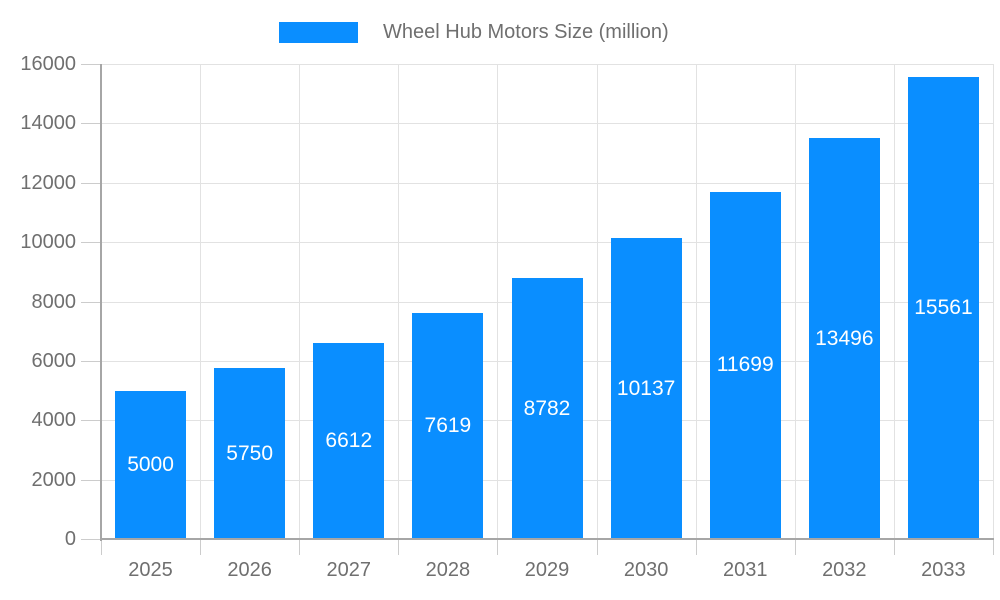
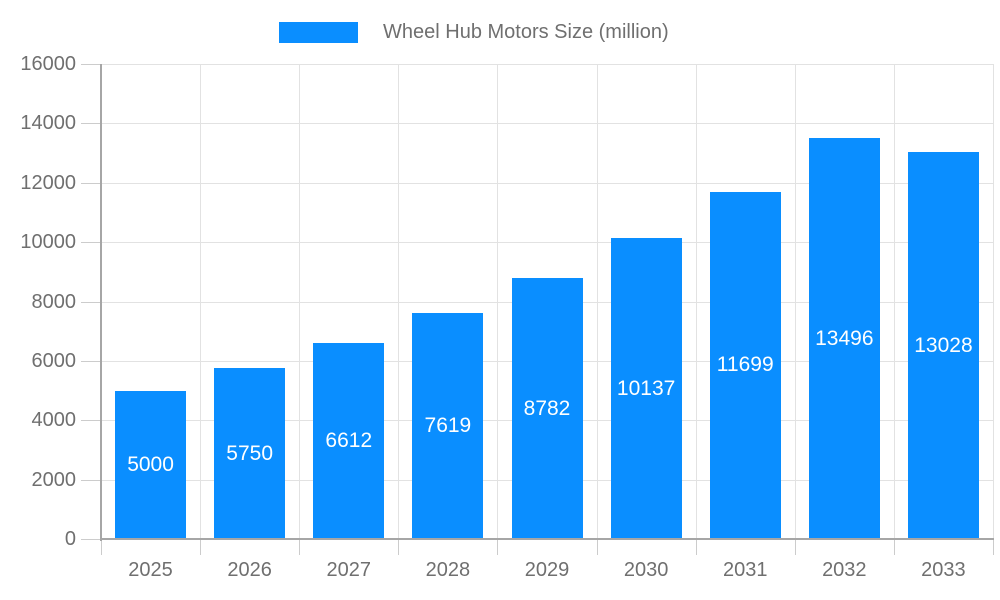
2033: 15561 -> 13028
